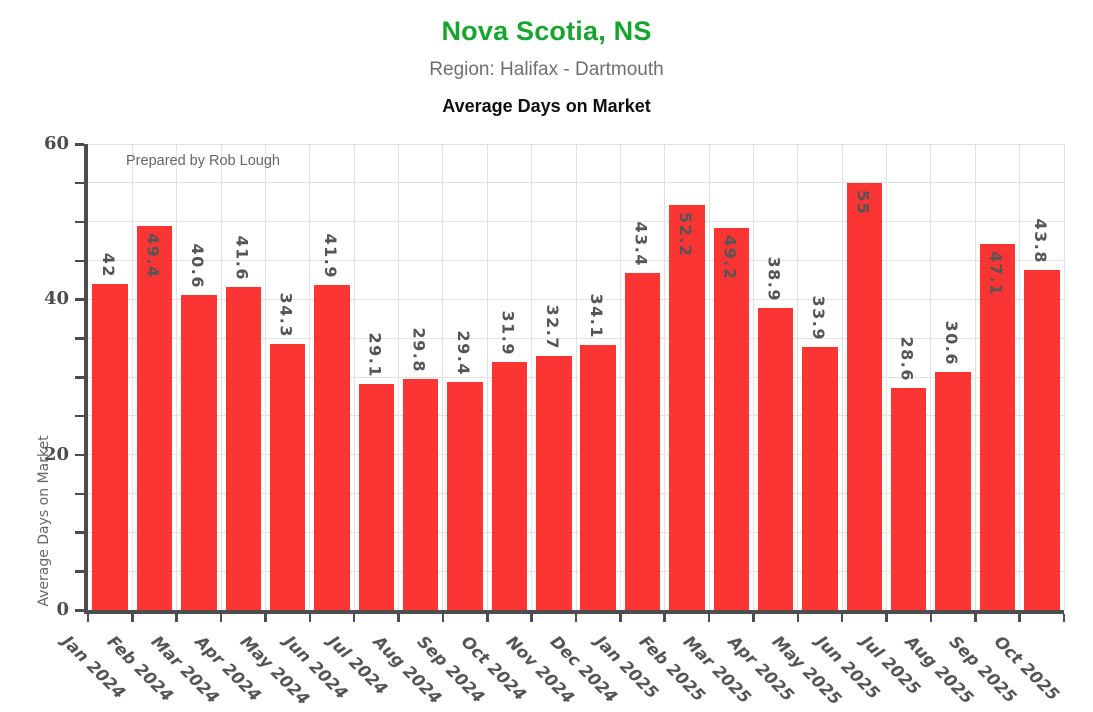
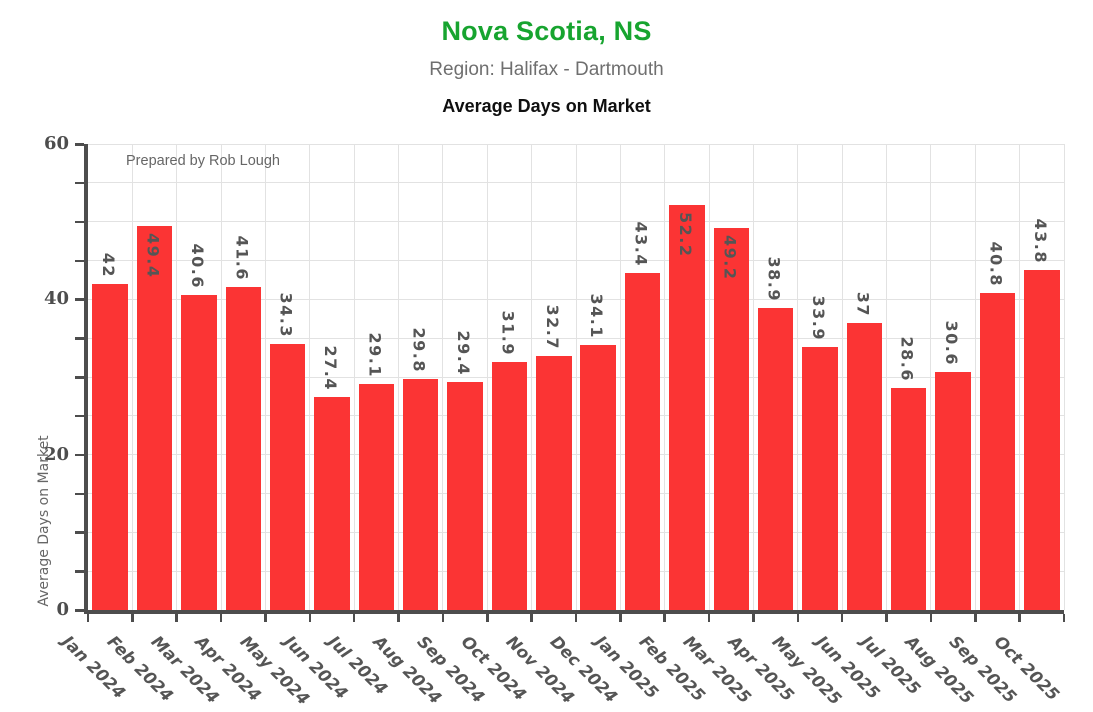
Jun 2024: 41.9 -> 27.4
Jun 2025: 55 -> 37
Sep 2025: 47.1 -> 40.8
